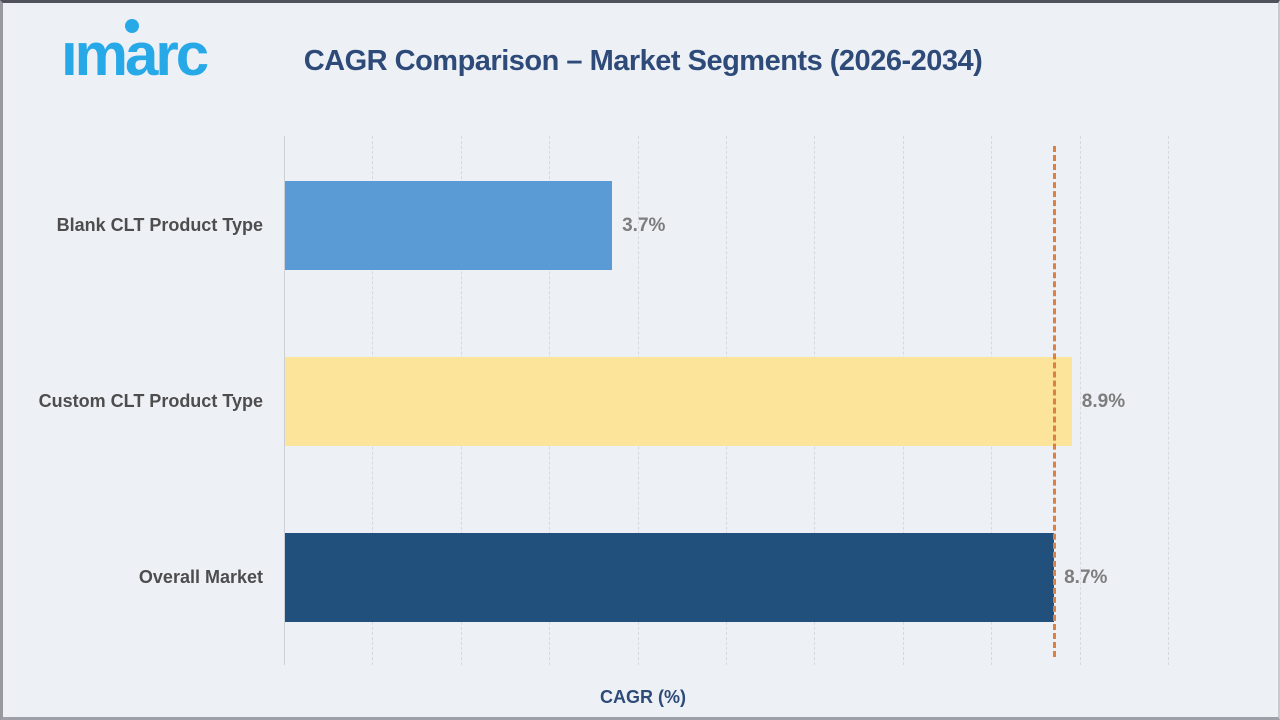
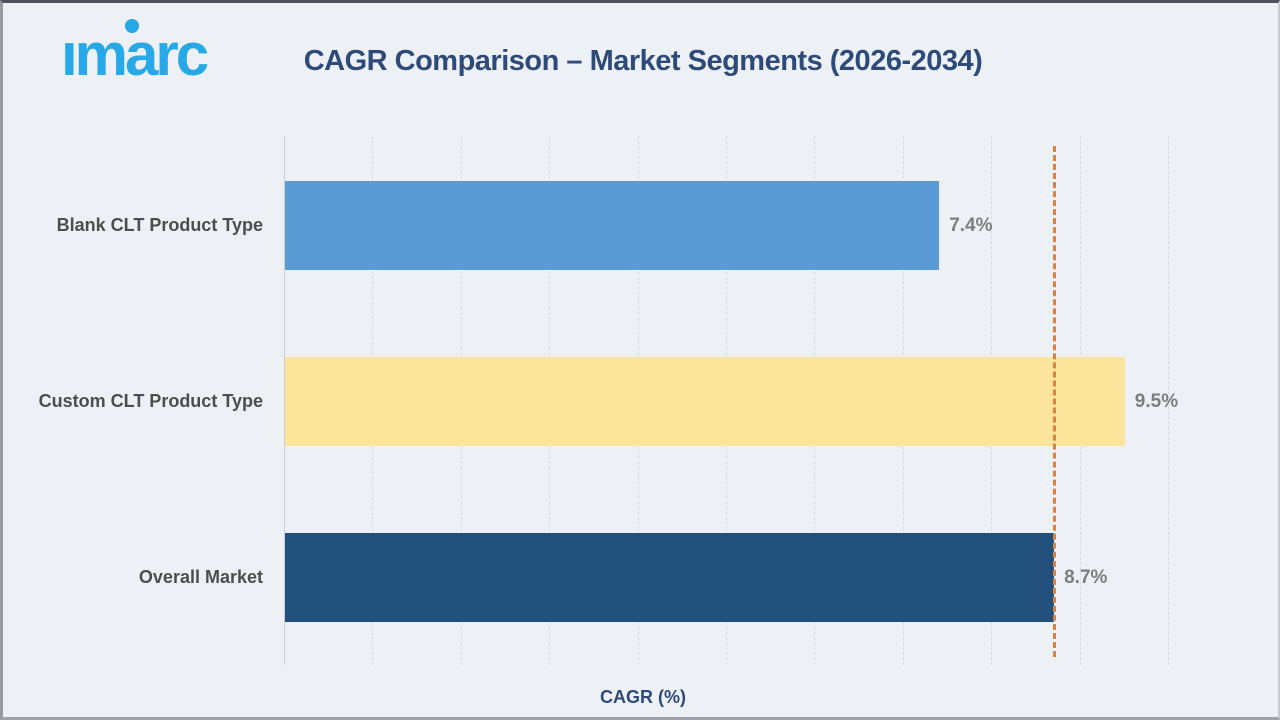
Blank CLT Product Type: 3.7% -> 7.4%
Custom CLT Product Type: 8.9% -> 9.5%
